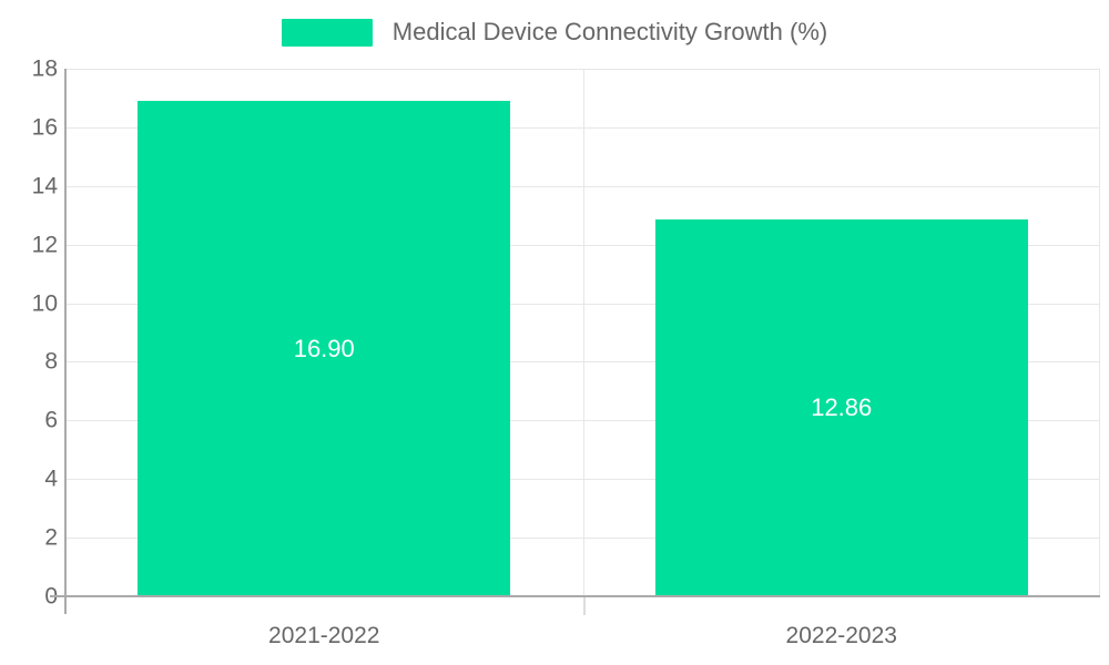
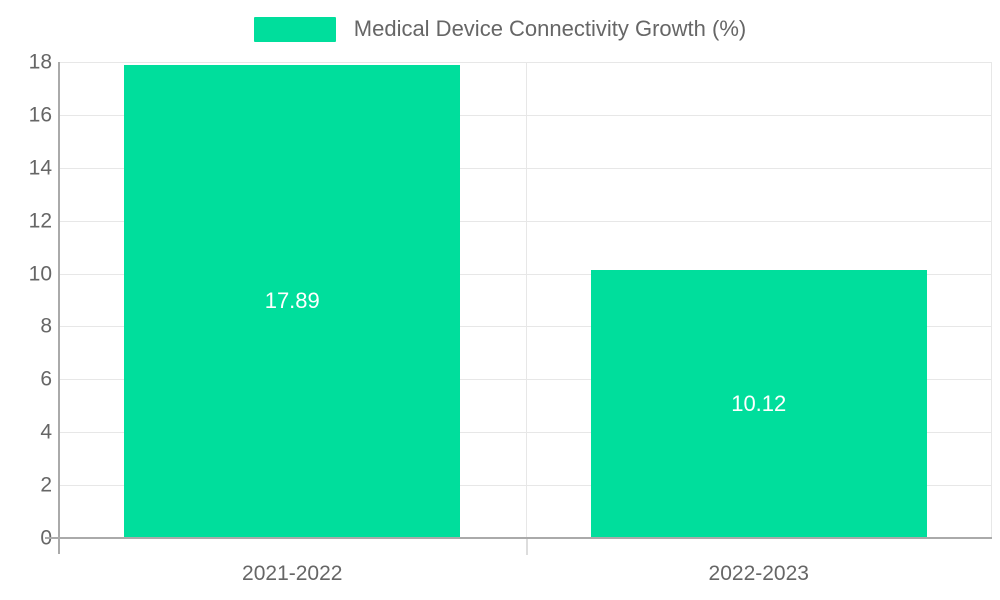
2021-2022: 16.90 -> 17.89
2022-2023: 12.86 -> 10.12
